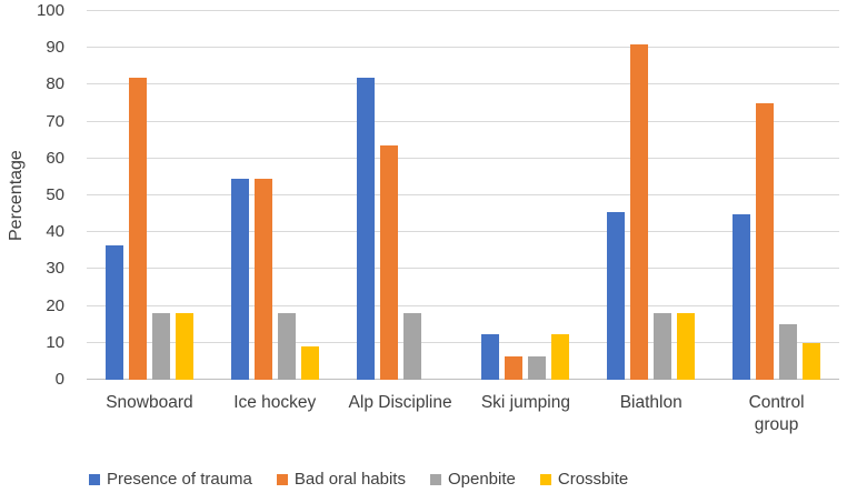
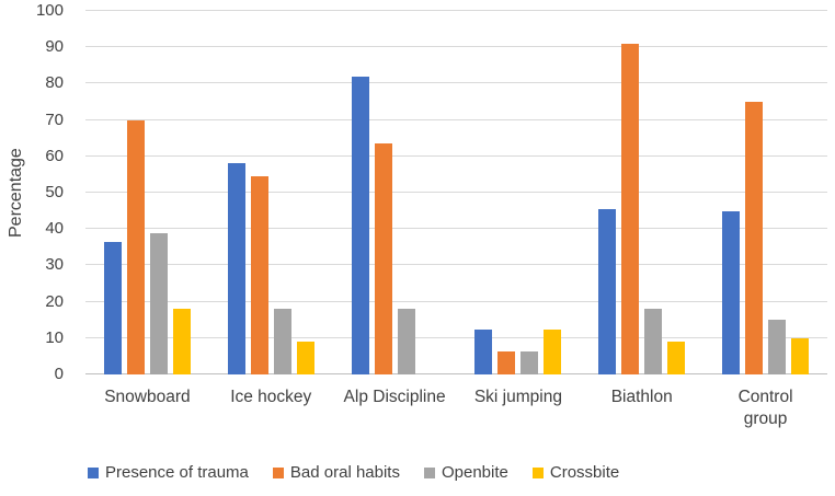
Bad oral habits/Snowboard: 82 -> 70
Openbite/Snowboard: 18 -> 39
Presence of trauma/Ice hockey: 54 -> 58
Crossbite/Biathlon: 18 -> 9
